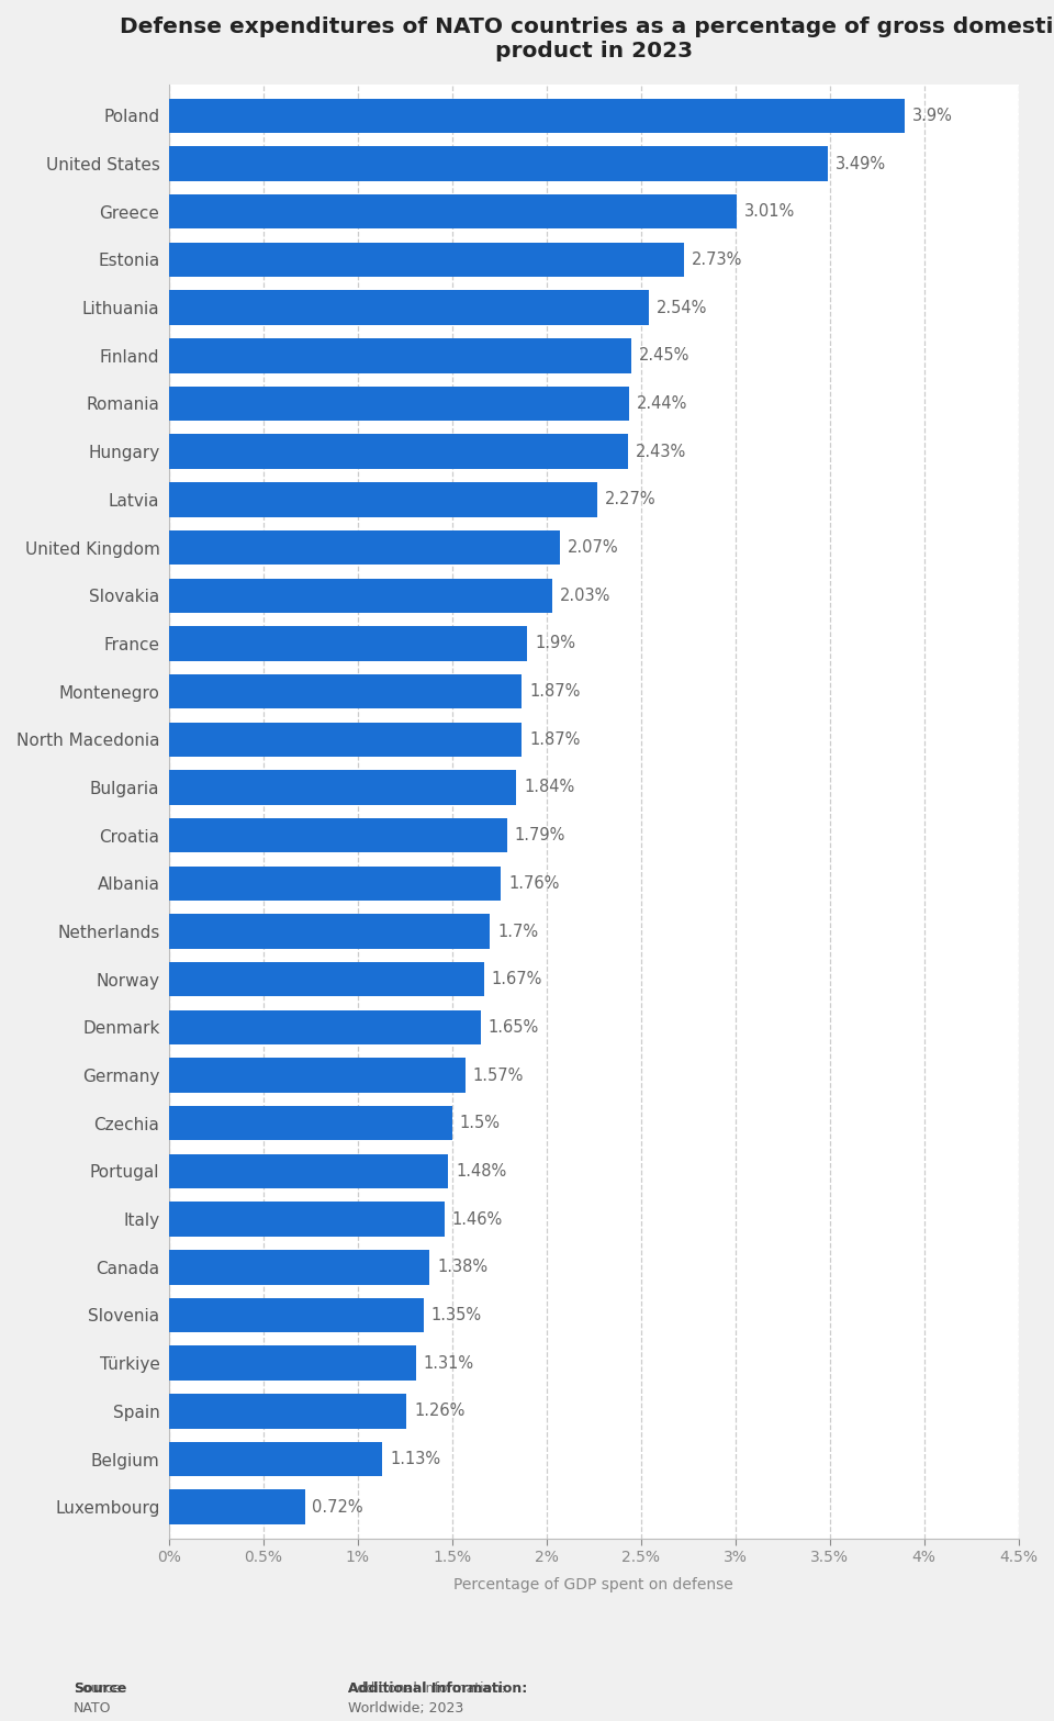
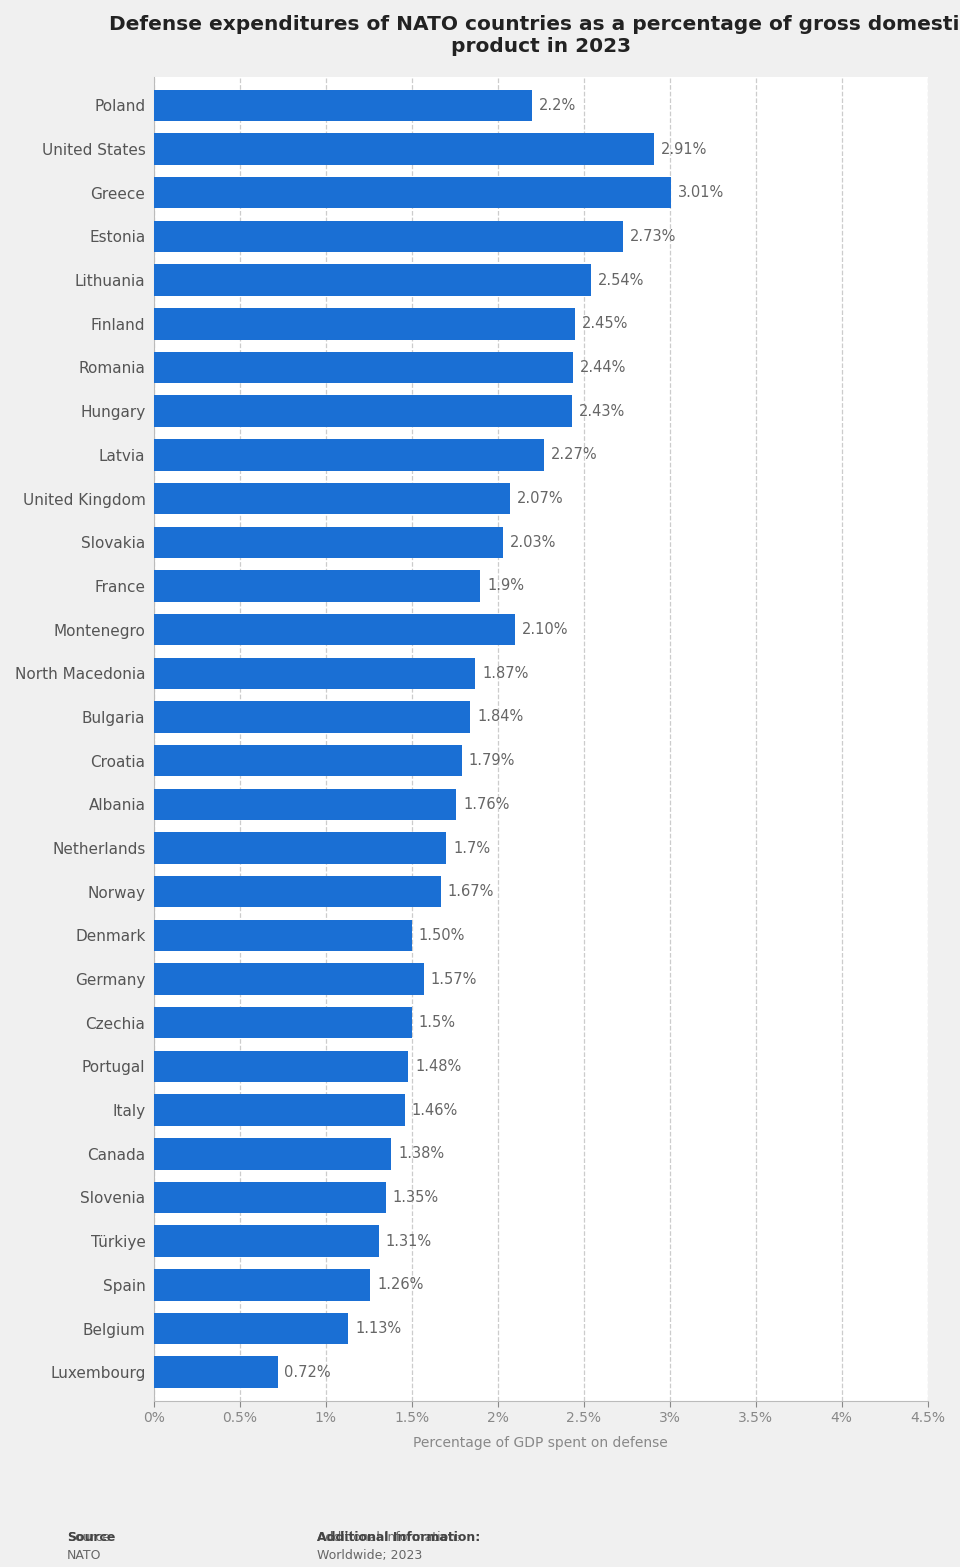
Poland: 3.9% -> 2.2%
United States: 3.49% -> 2.91%
Montenegro: 1.87% -> 2.10%
Denmark: 1.65% -> 1.50%
